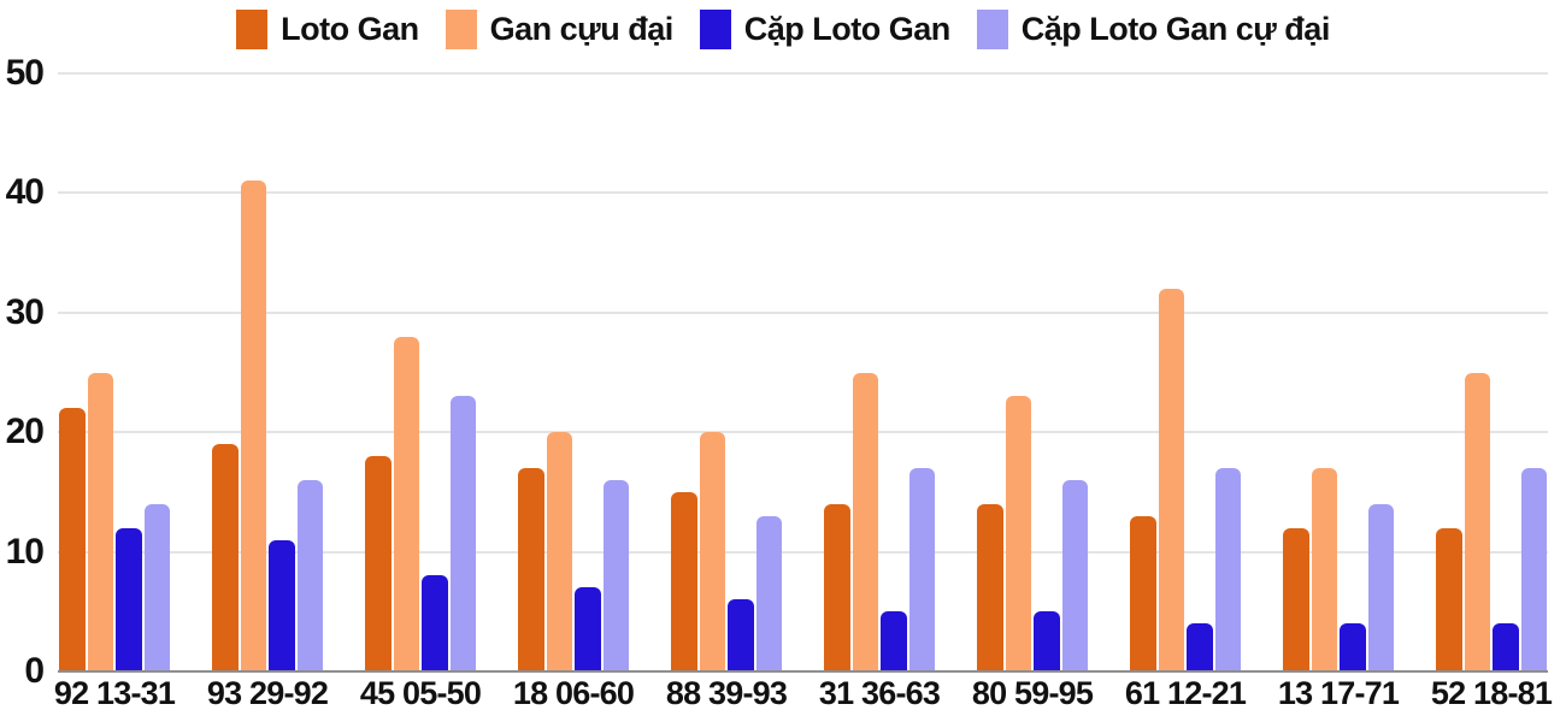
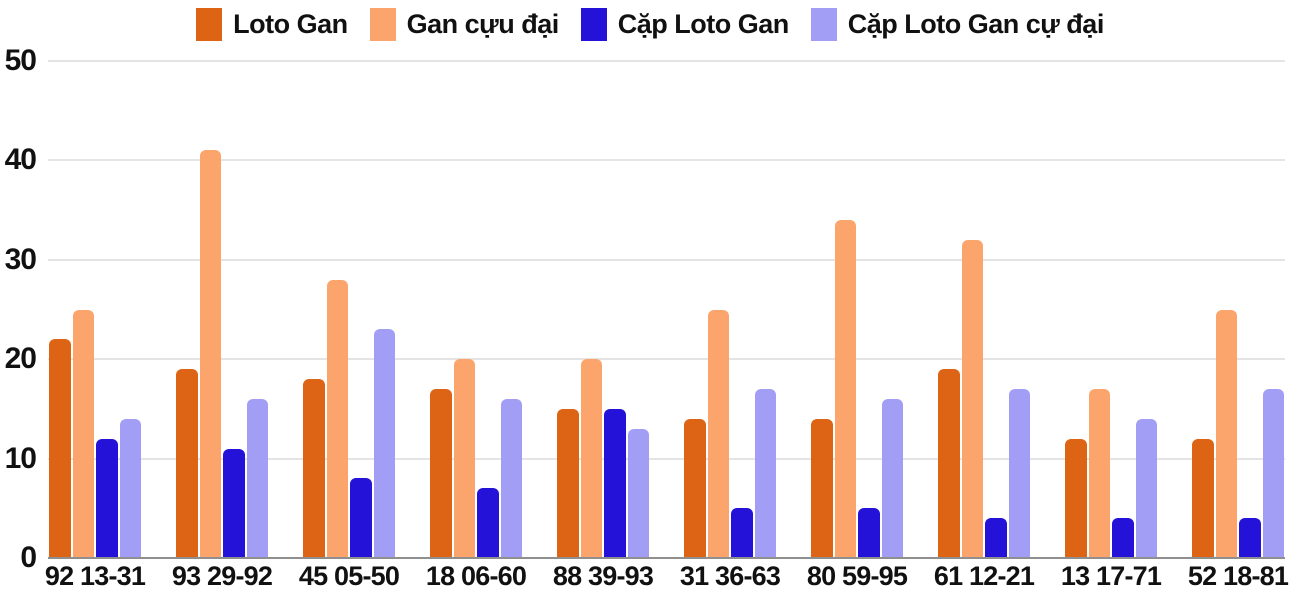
Cặp Loto Gan/88 39-93: 6 -> 15
Gan cựu đại/80 59-95: 23 -> 34
Loto Gan/61 12-21: 13 -> 19
